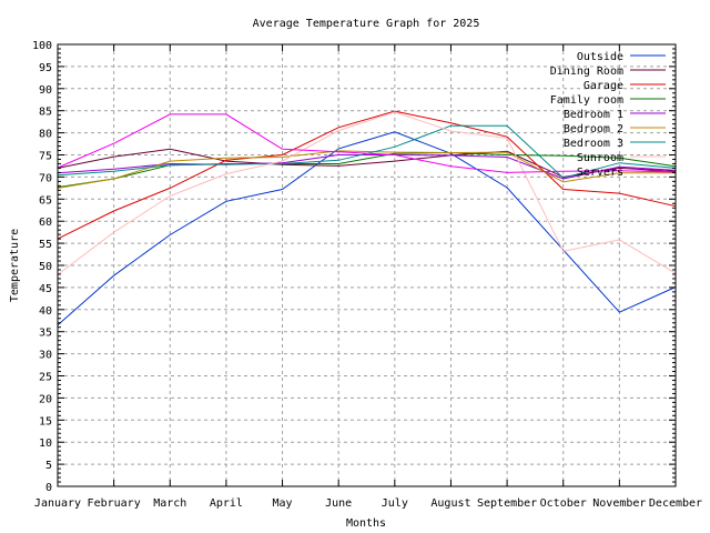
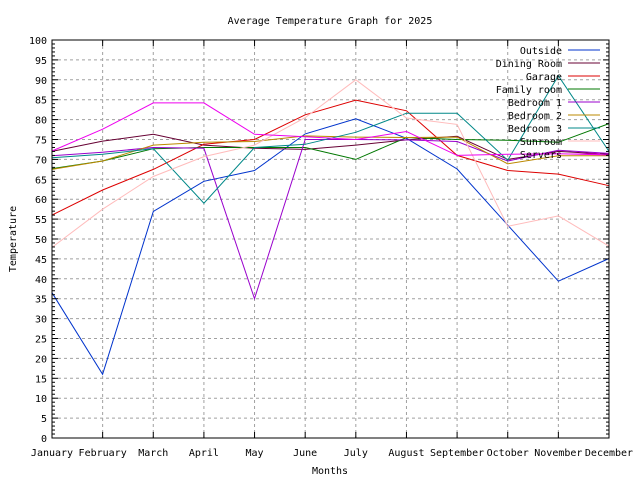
Outside/February: 48 -> 16
Bedroom 3/April: 73 -> 59
Bedroom 1/May: 73 -> 35
Family room/July: 75 -> 70
Sunroom/July: 85 -> 90
Servers/August: 72 -> 77
Garage/September: 79 -> 71
Bedroom 3/November: 73 -> 91
Family room/December: 72 -> 79
